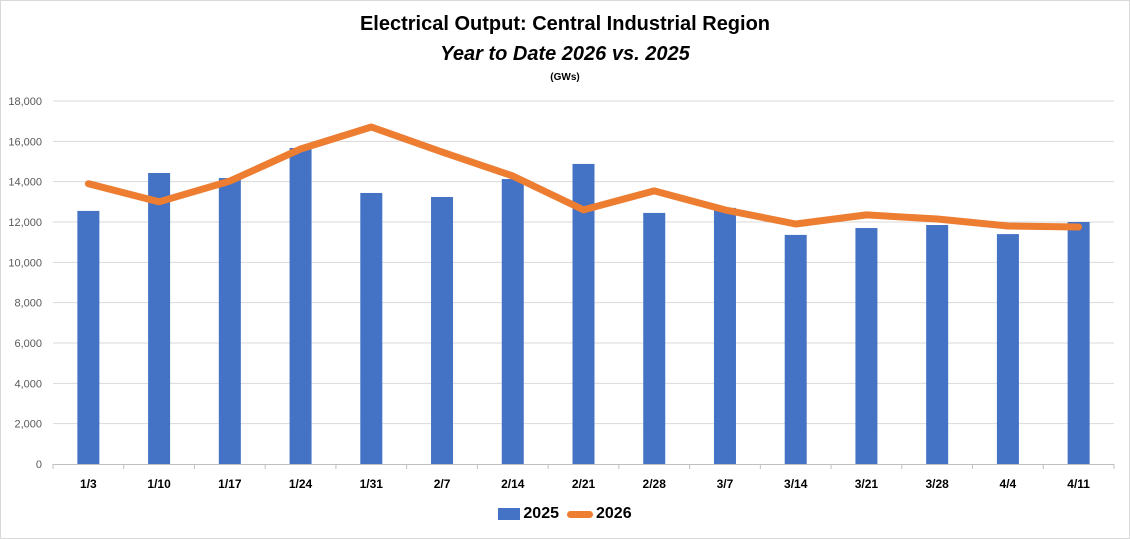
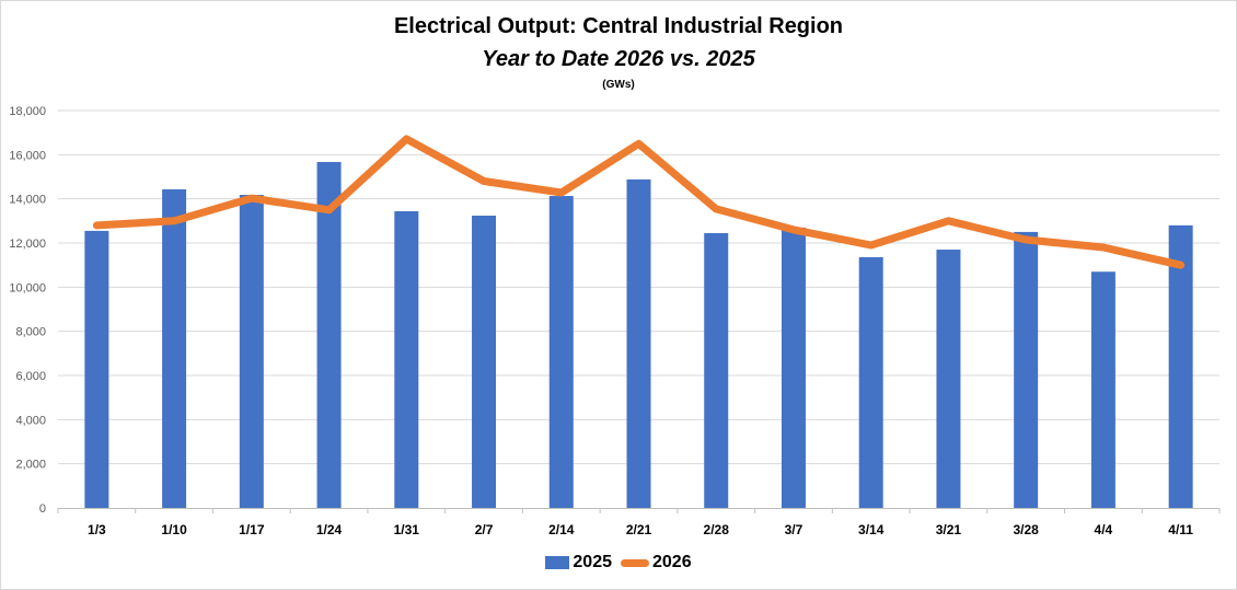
2026/1/3: 13900 -> 12800
2026/1/24: 15600 -> 13500
2026/2/7: 15500 -> 14800
2026/2/21: 12600 -> 16500
2026/3/21: 12400 -> 13000
2025/3/28: 11800 -> 12500
2025/4/4: 11400 -> 10700
2025/4/11: 12000 -> 12800
2026/4/11: 11800 -> 11000
